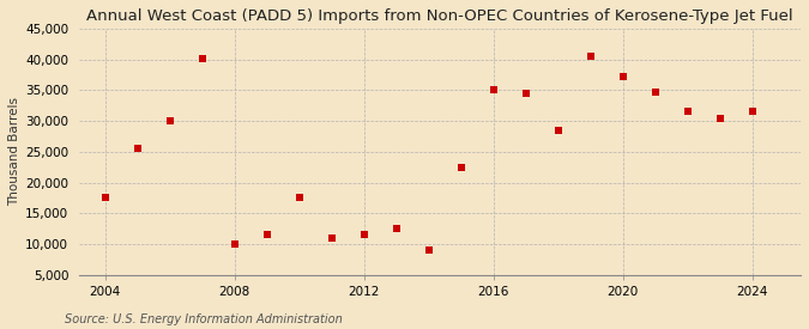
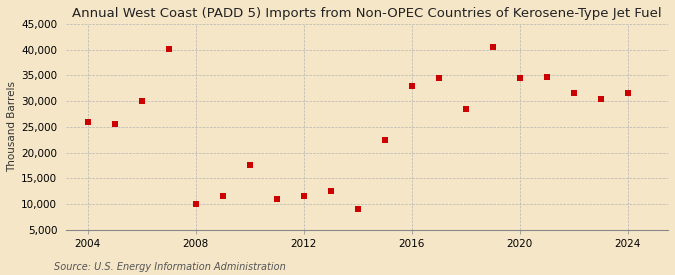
2004: 17,600 -> 26,000
2016: 35,000 -> 33,000
2020: 37,200 -> 34,500
